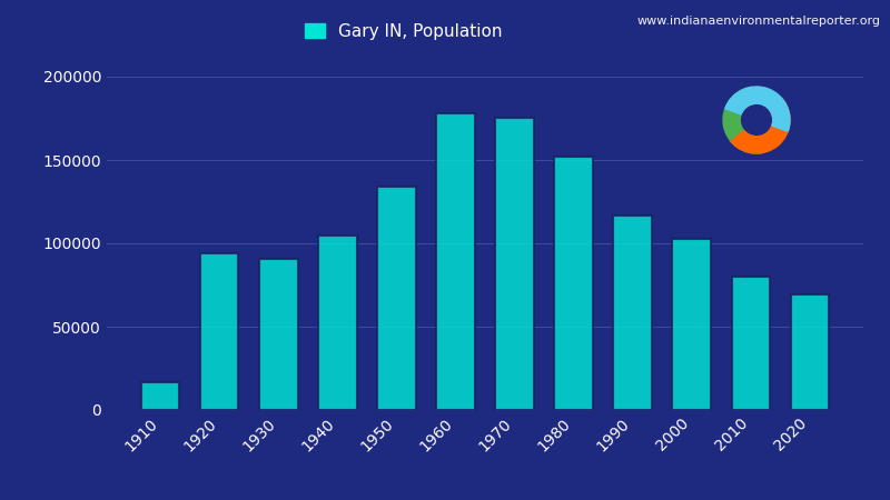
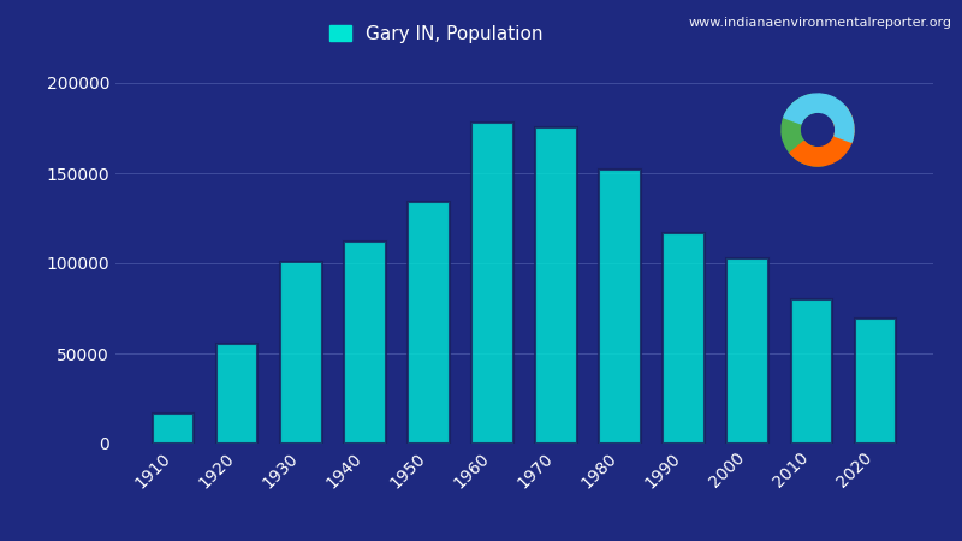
1920: 94000 -> 55000
1930: 91000 -> 100000
1940: 105000 -> 112000
